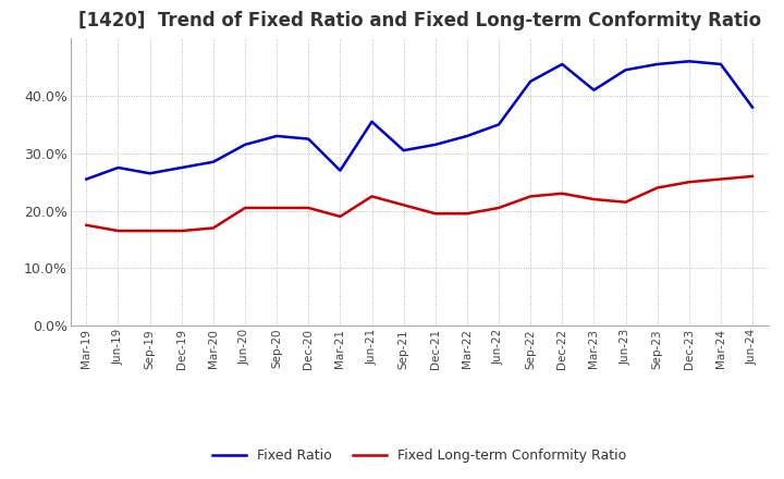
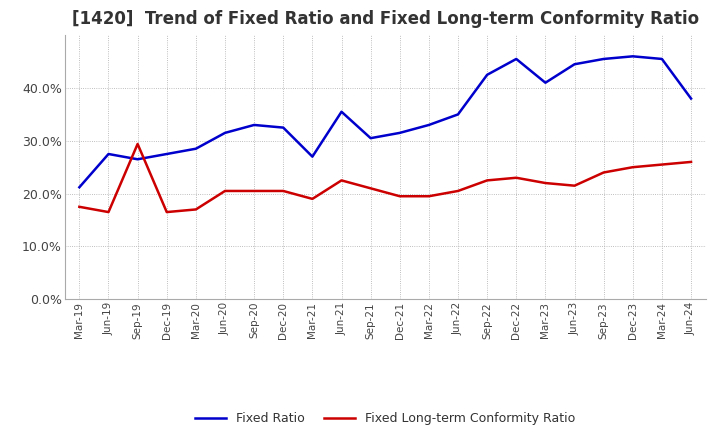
Fixed Ratio/Mar-19: 25.5% -> 21.2%
Fixed Long-term Conformity Ratio/Sep-19: 16.5% -> 29.4%
